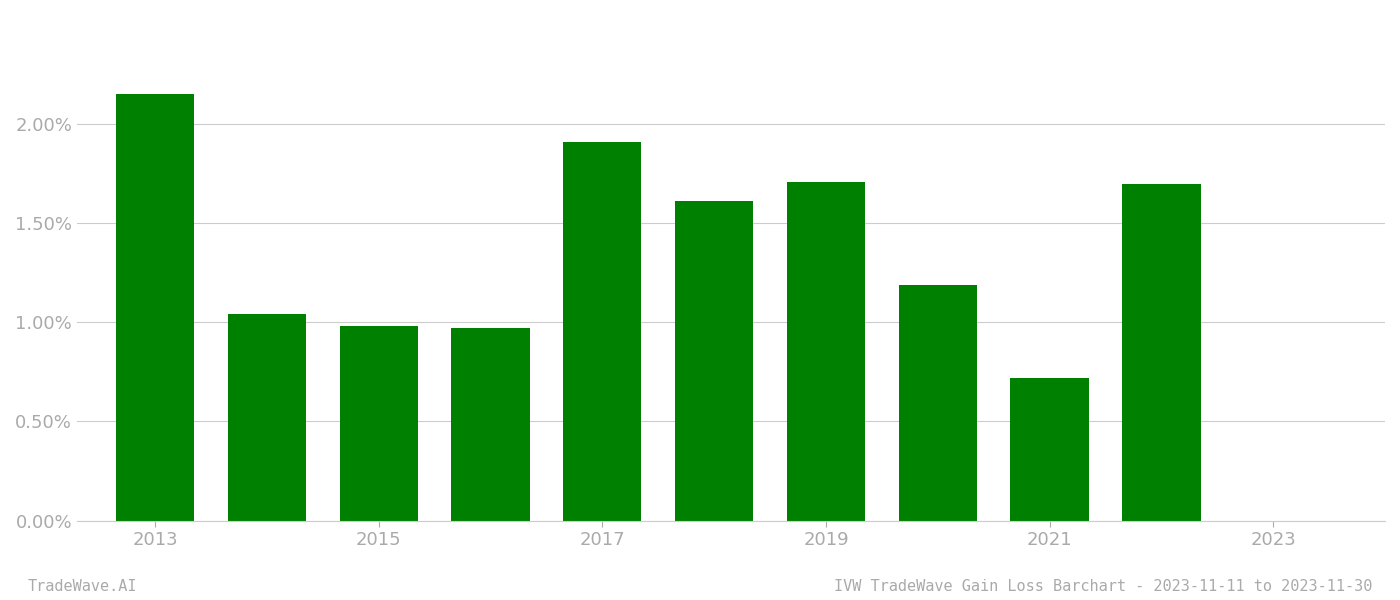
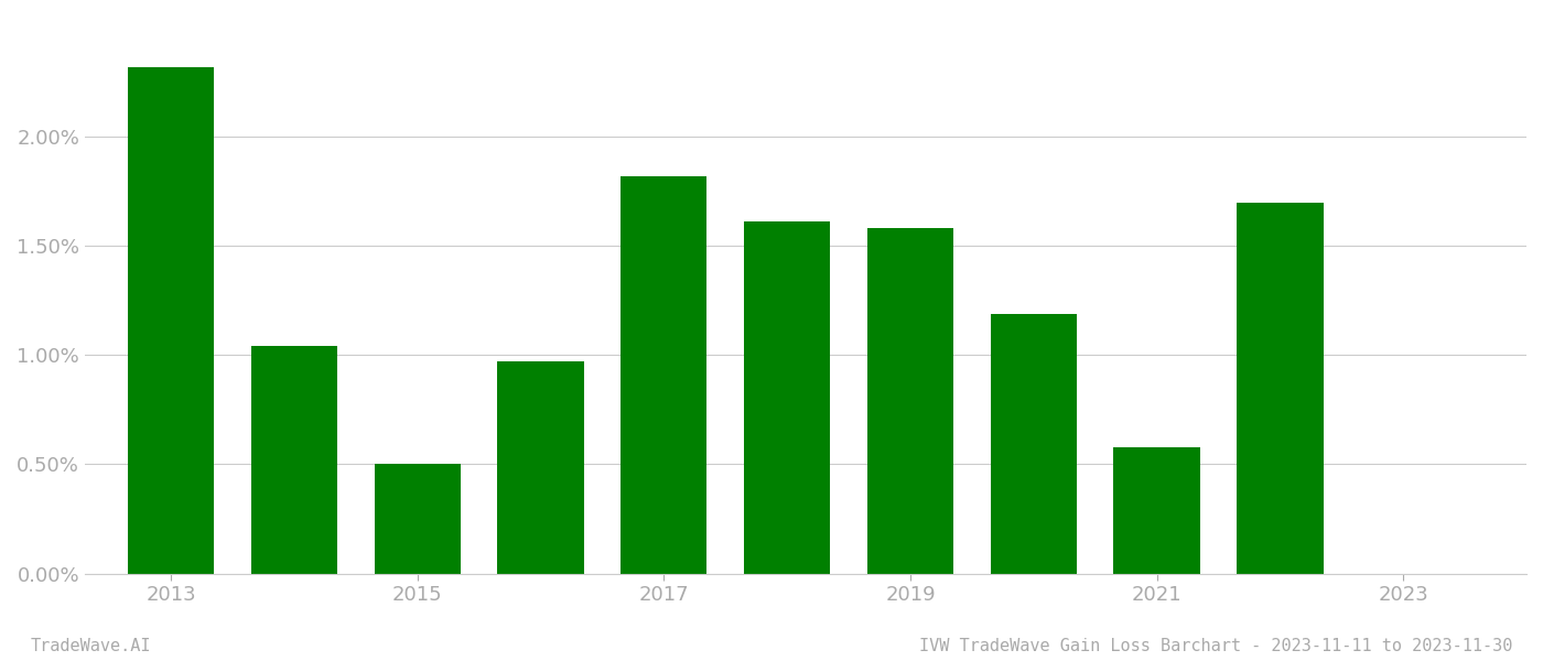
2013: 2.15% -> 2.32%
2015: 0.98% -> 0.50%
2017: 1.91% -> 1.82%
2019: 1.71% -> 1.58%
2021: 0.72% -> 0.58%
